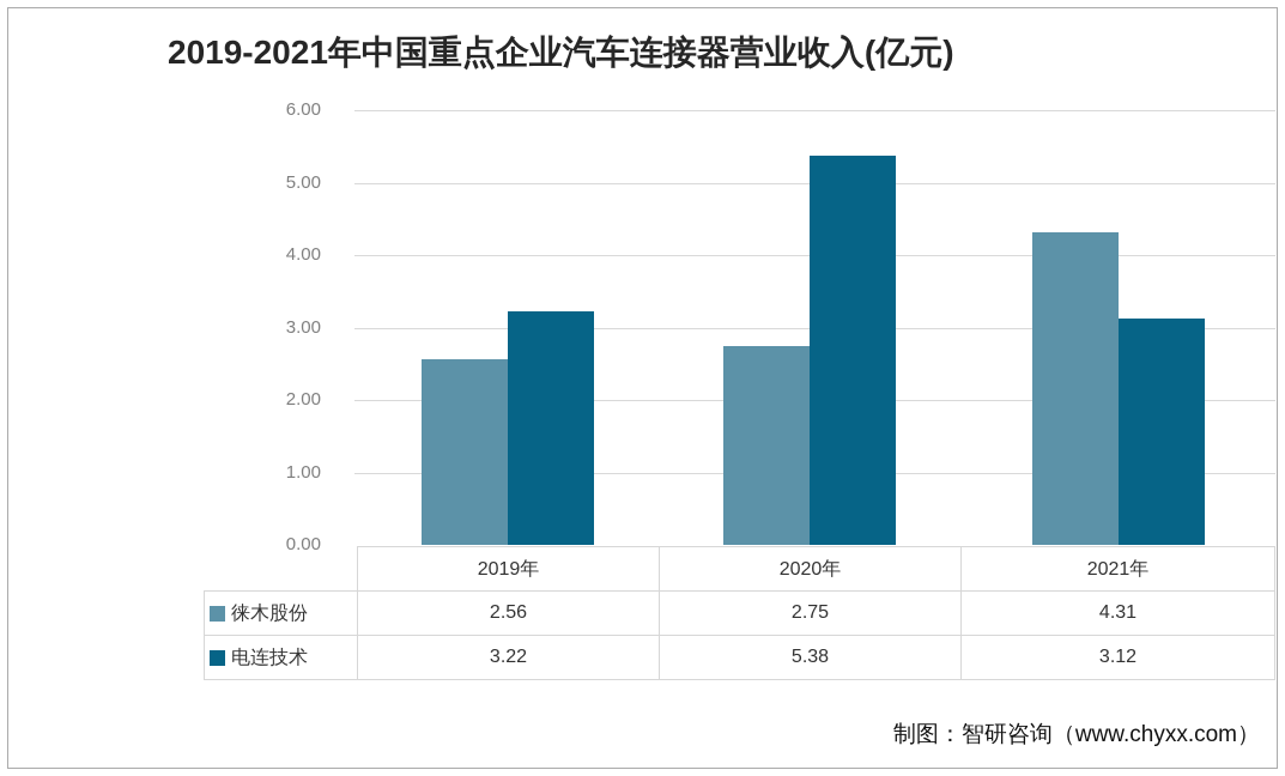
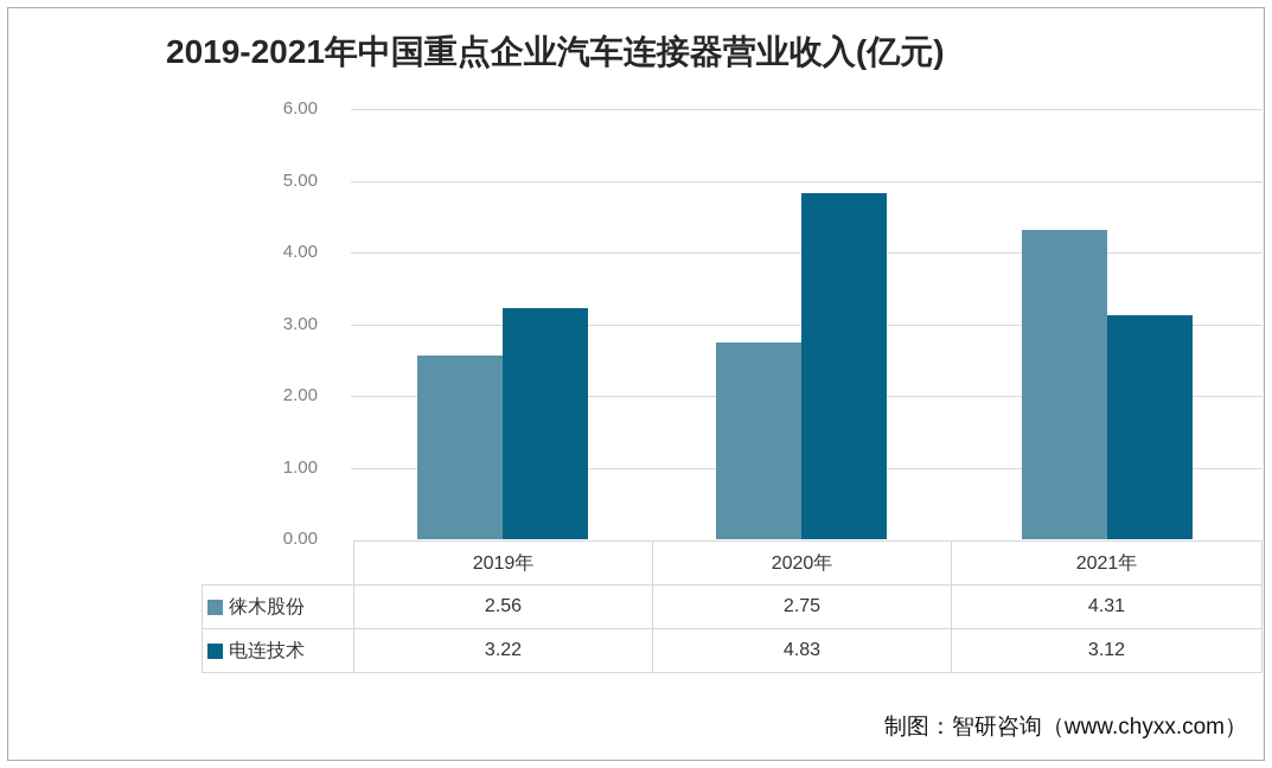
电连技术/2020年: 5.38 -> 4.83
